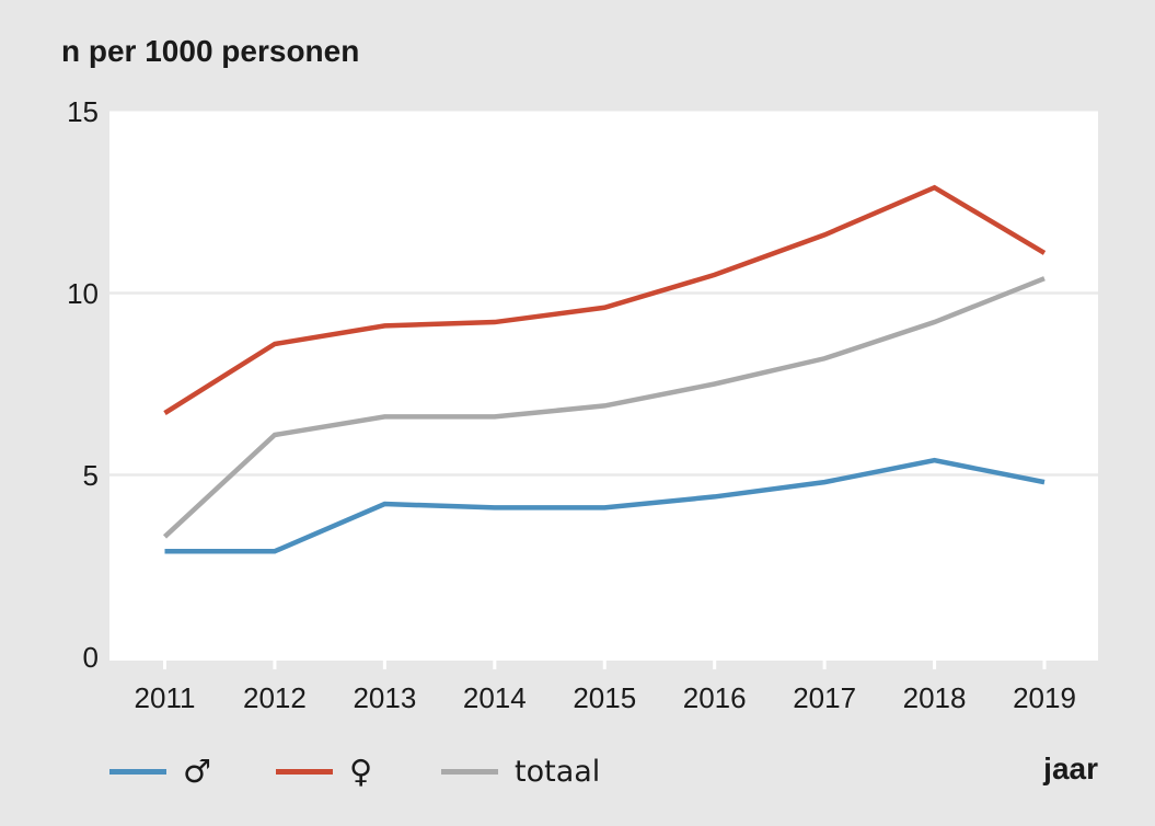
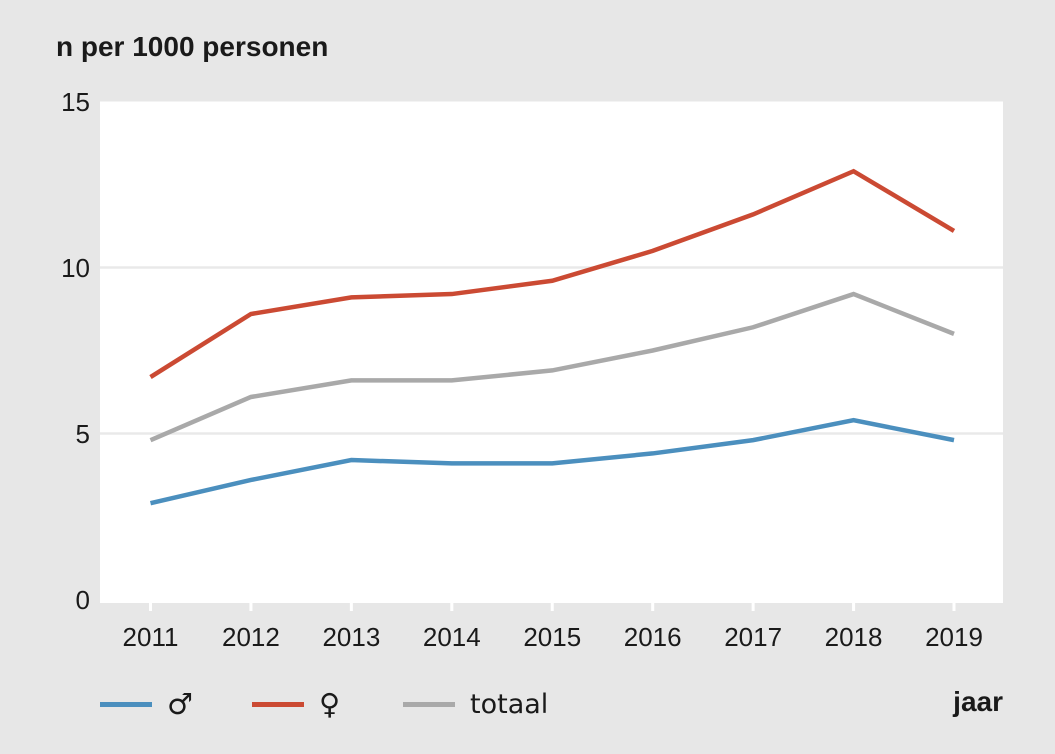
totaal/2011: 3.3 -> 4.8
♂/2012: 2.9 -> 3.6
totaal/2019: 10.4 -> 8.0
